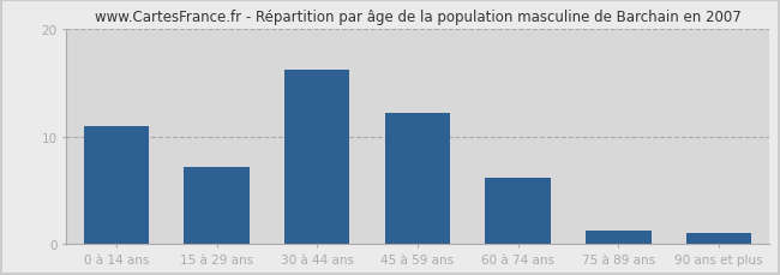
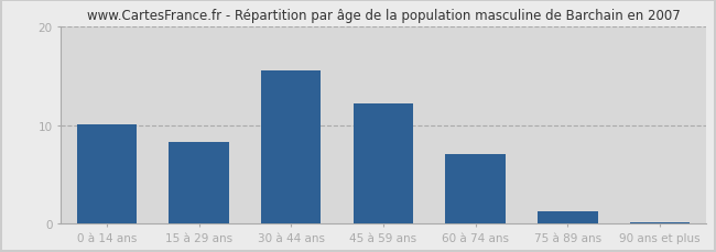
0 à 14 ans: 11.0 -> 10.1
15 à 29 ans: 7.2 -> 8.3
30 à 44 ans: 16.2 -> 15.5
60 à 74 ans: 6.2 -> 7.0
90 ans et plus: 1.0 -> 0.1
